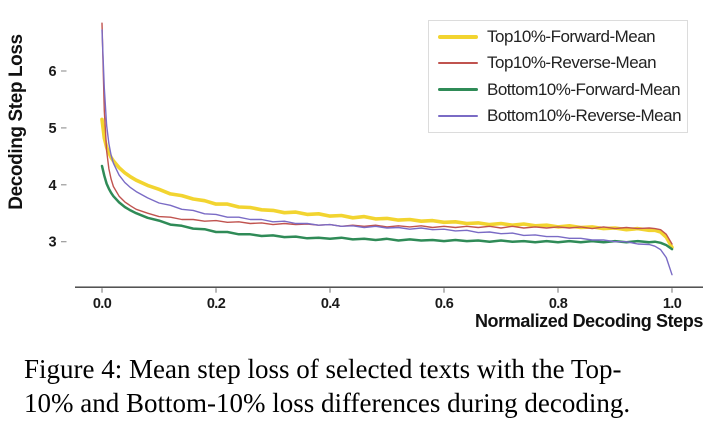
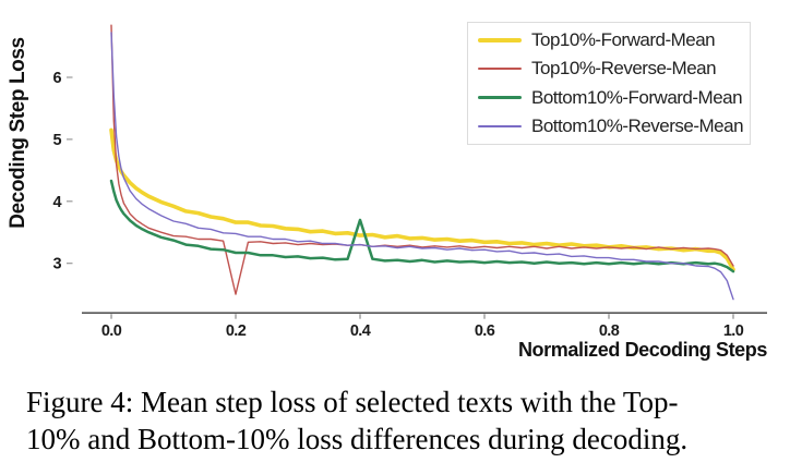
Top10%-Reverse-Mean/0.2: 3.4 -> 2.5
Bottom10%-Forward-Mean/0.4: 3.0 -> 3.7
